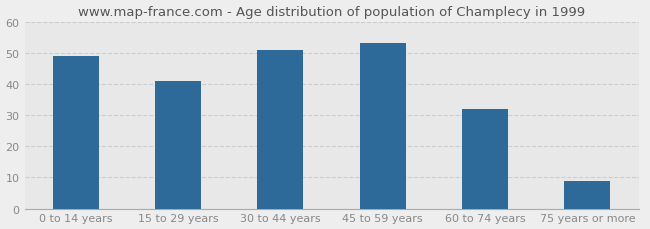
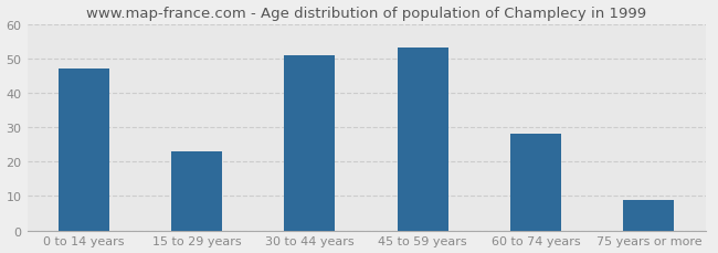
0 to 14 years: 49 -> 47
15 to 29 years: 41 -> 23
60 to 74 years: 32 -> 28
